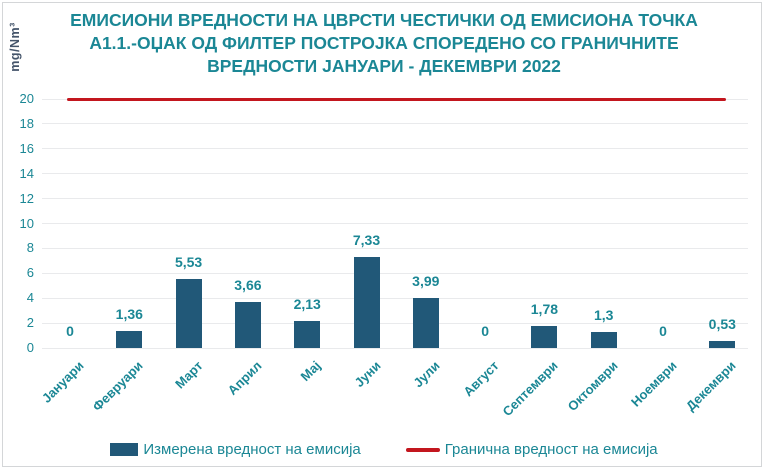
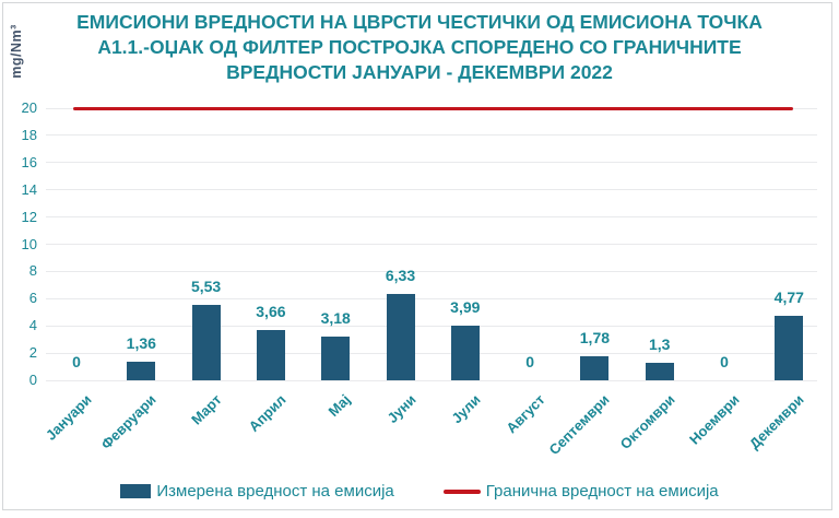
Мај: 2,13 -> 3,18
Јуни: 7,33 -> 6,33
Декември: 0,53 -> 4,77
